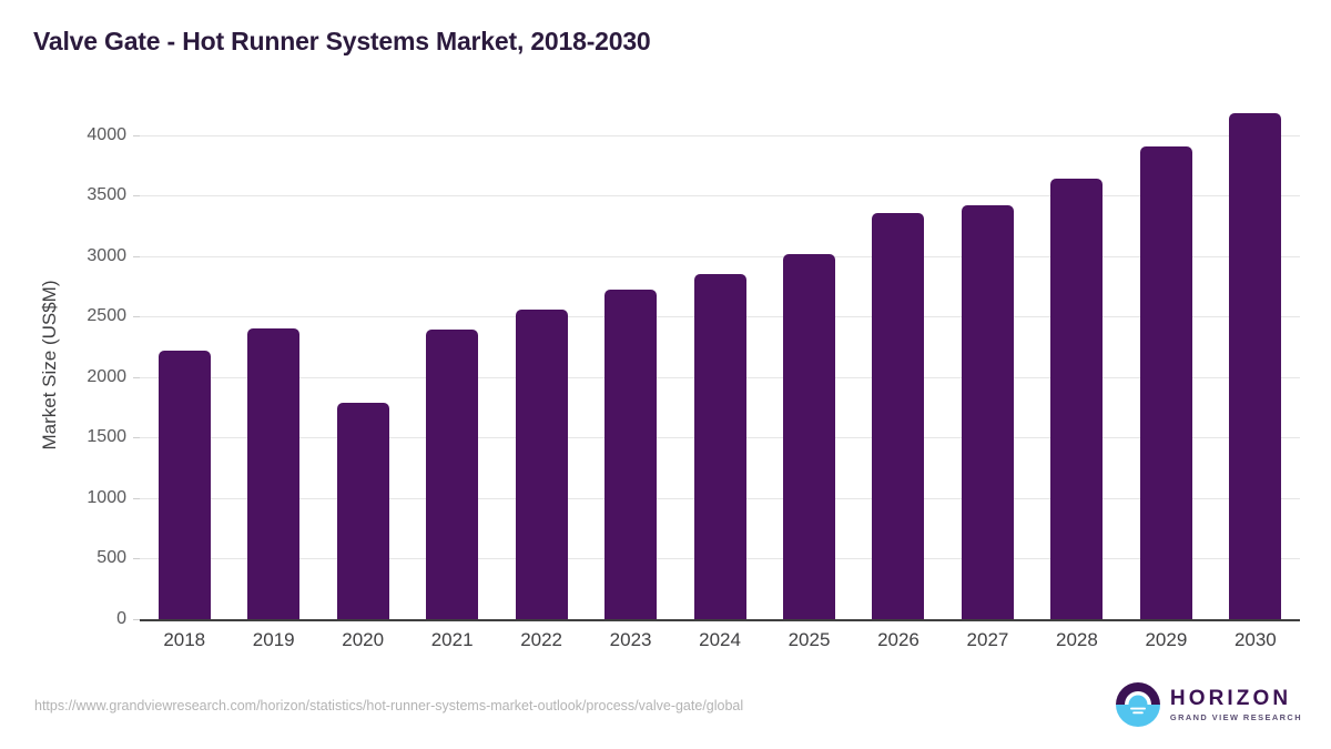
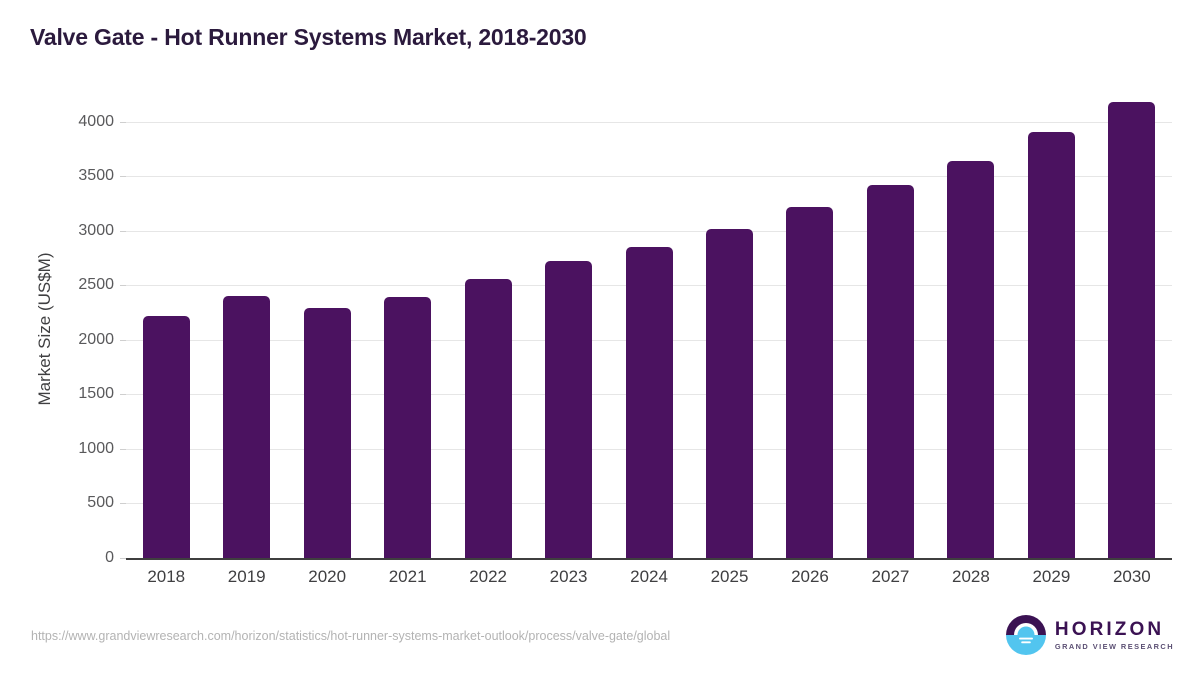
2020: 1790 -> 2290
2026: 3360 -> 3220
